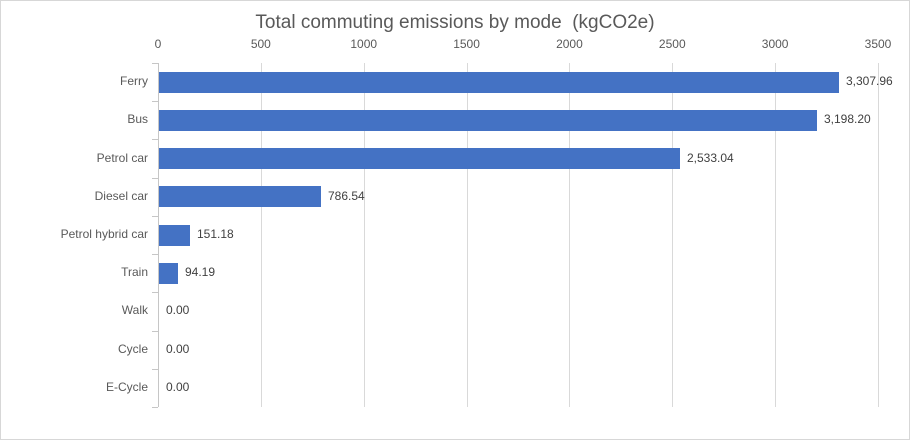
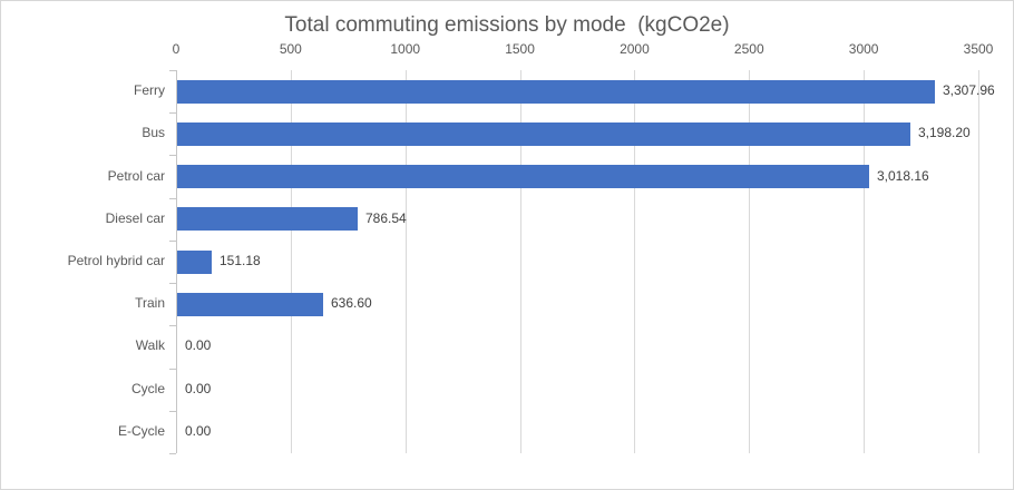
Petrol car: 2,533.04 -> 3,018.16
Train: 94.19 -> 636.60
